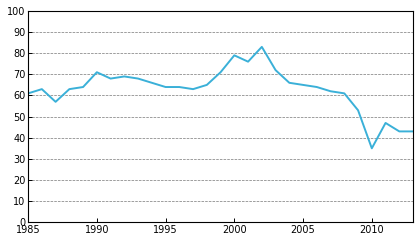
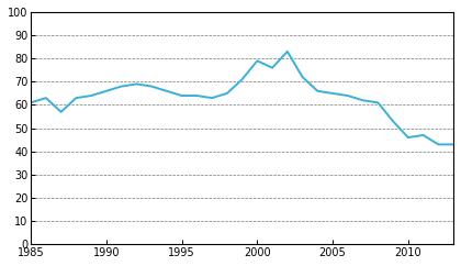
1990: 71 -> 66
2010: 35 -> 46
